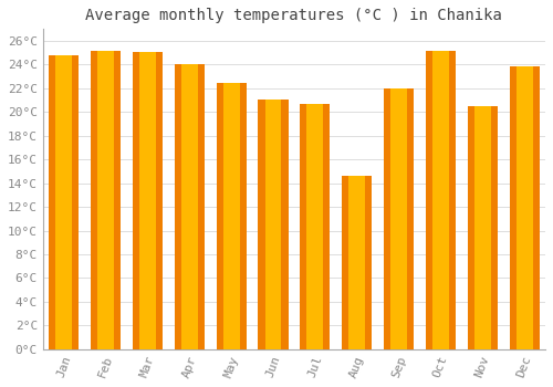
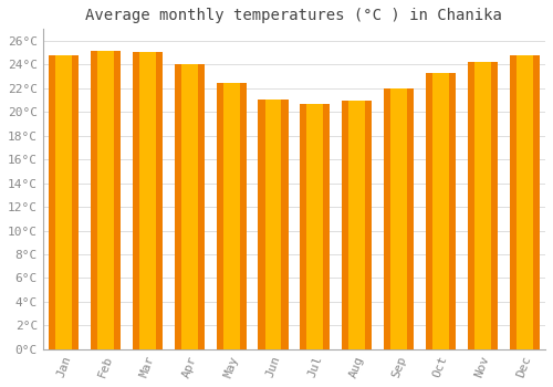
Aug: 14.6°C -> 21.0°C
Oct: 25.2°C -> 23.3°C
Nov: 20.5°C -> 24.2°C
Dec: 23.9°C -> 24.8°C
